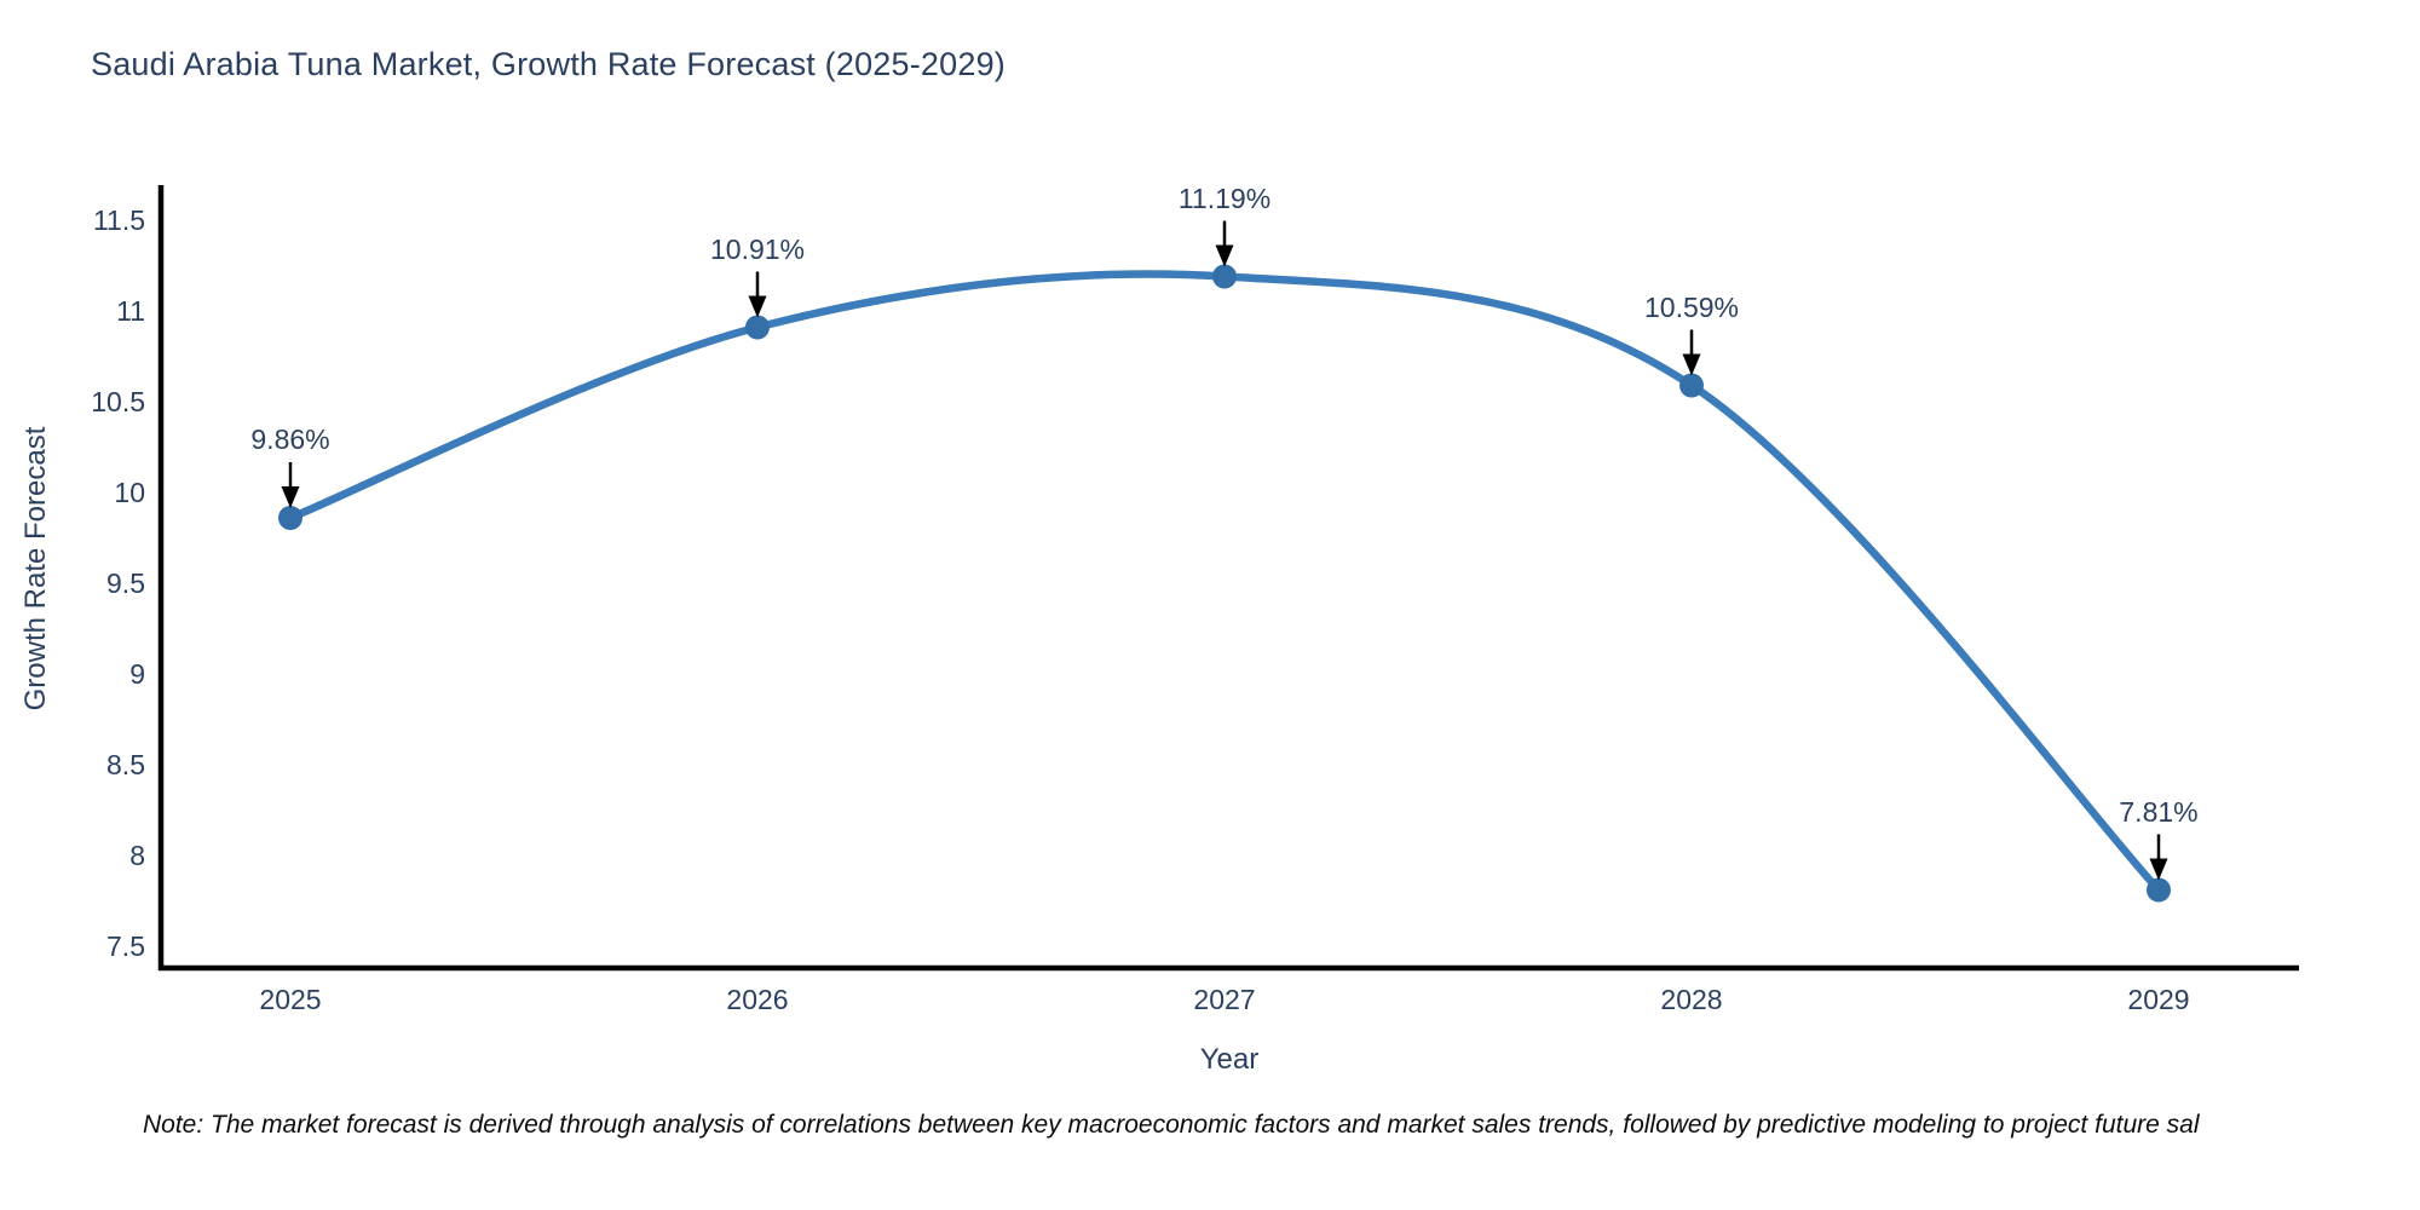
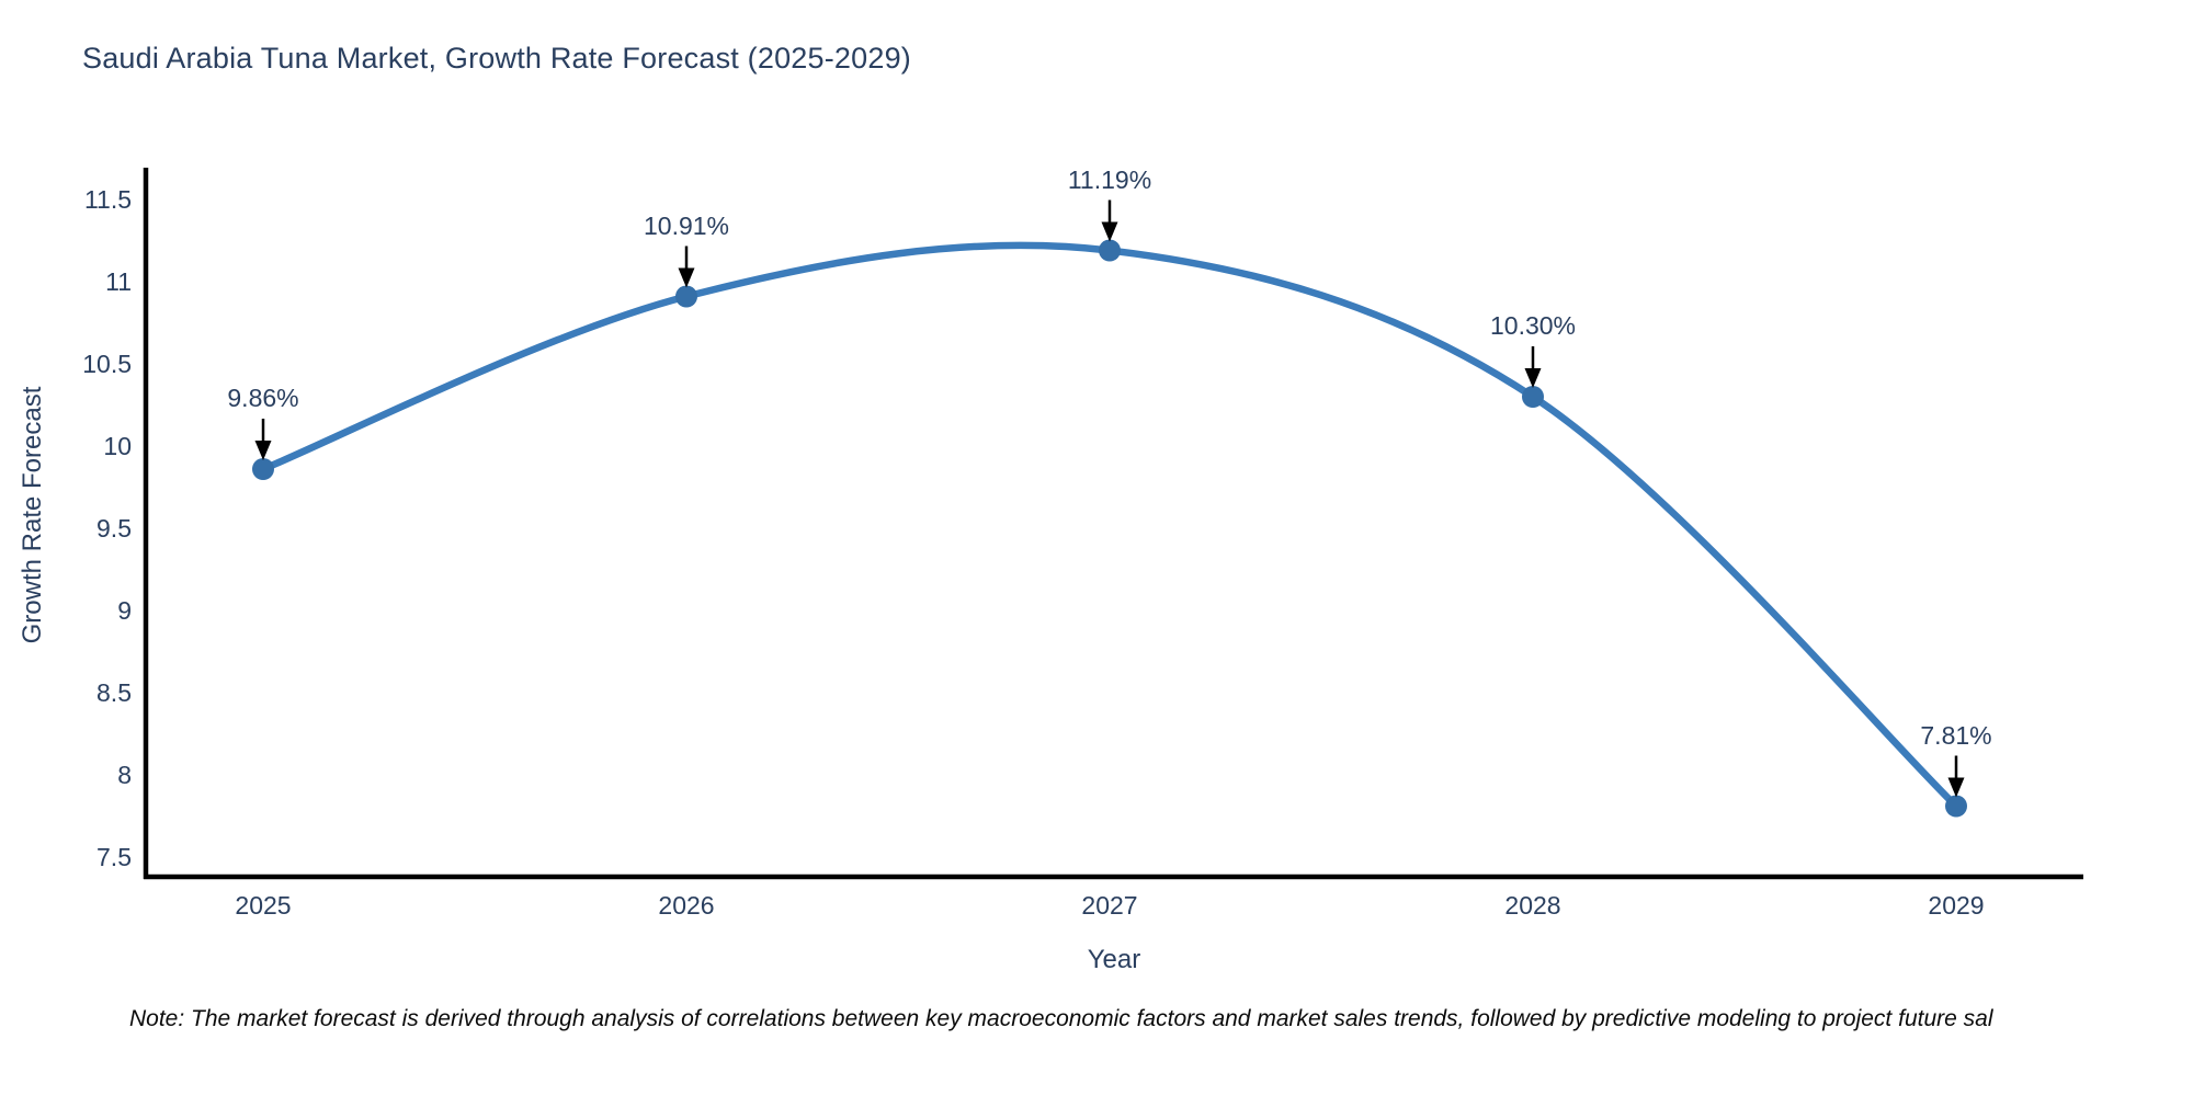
2028: 10.59% -> 10.30%
